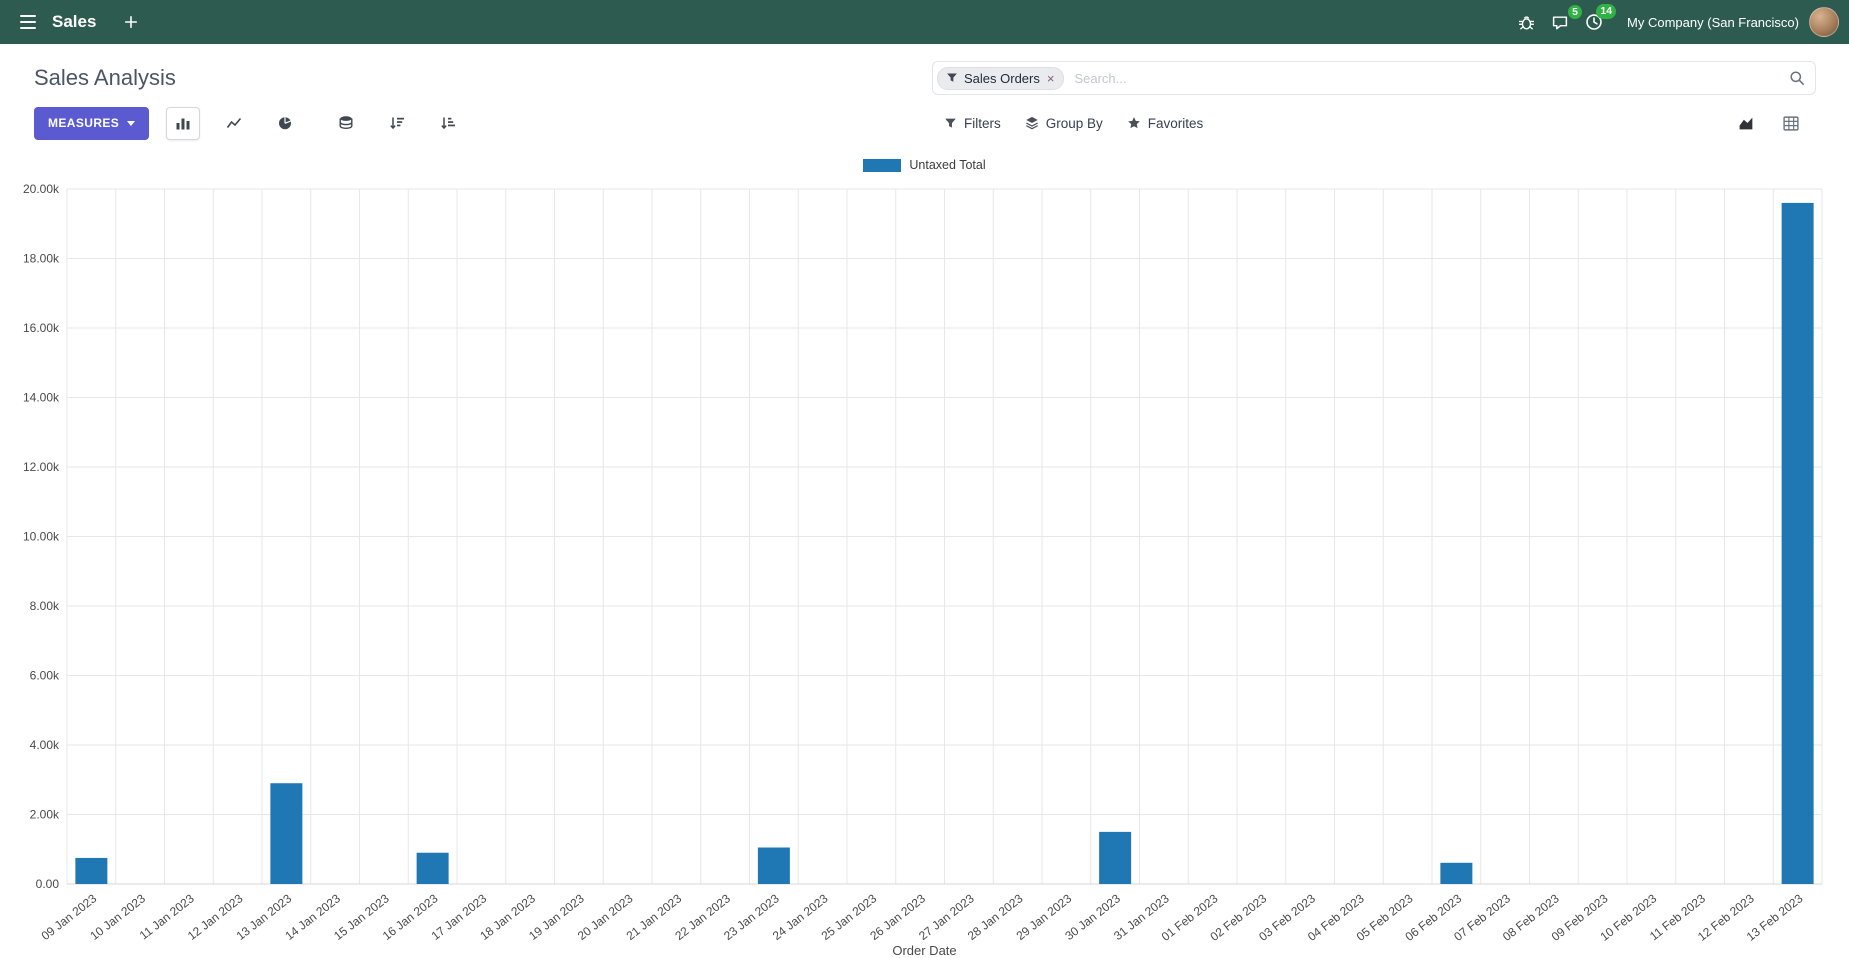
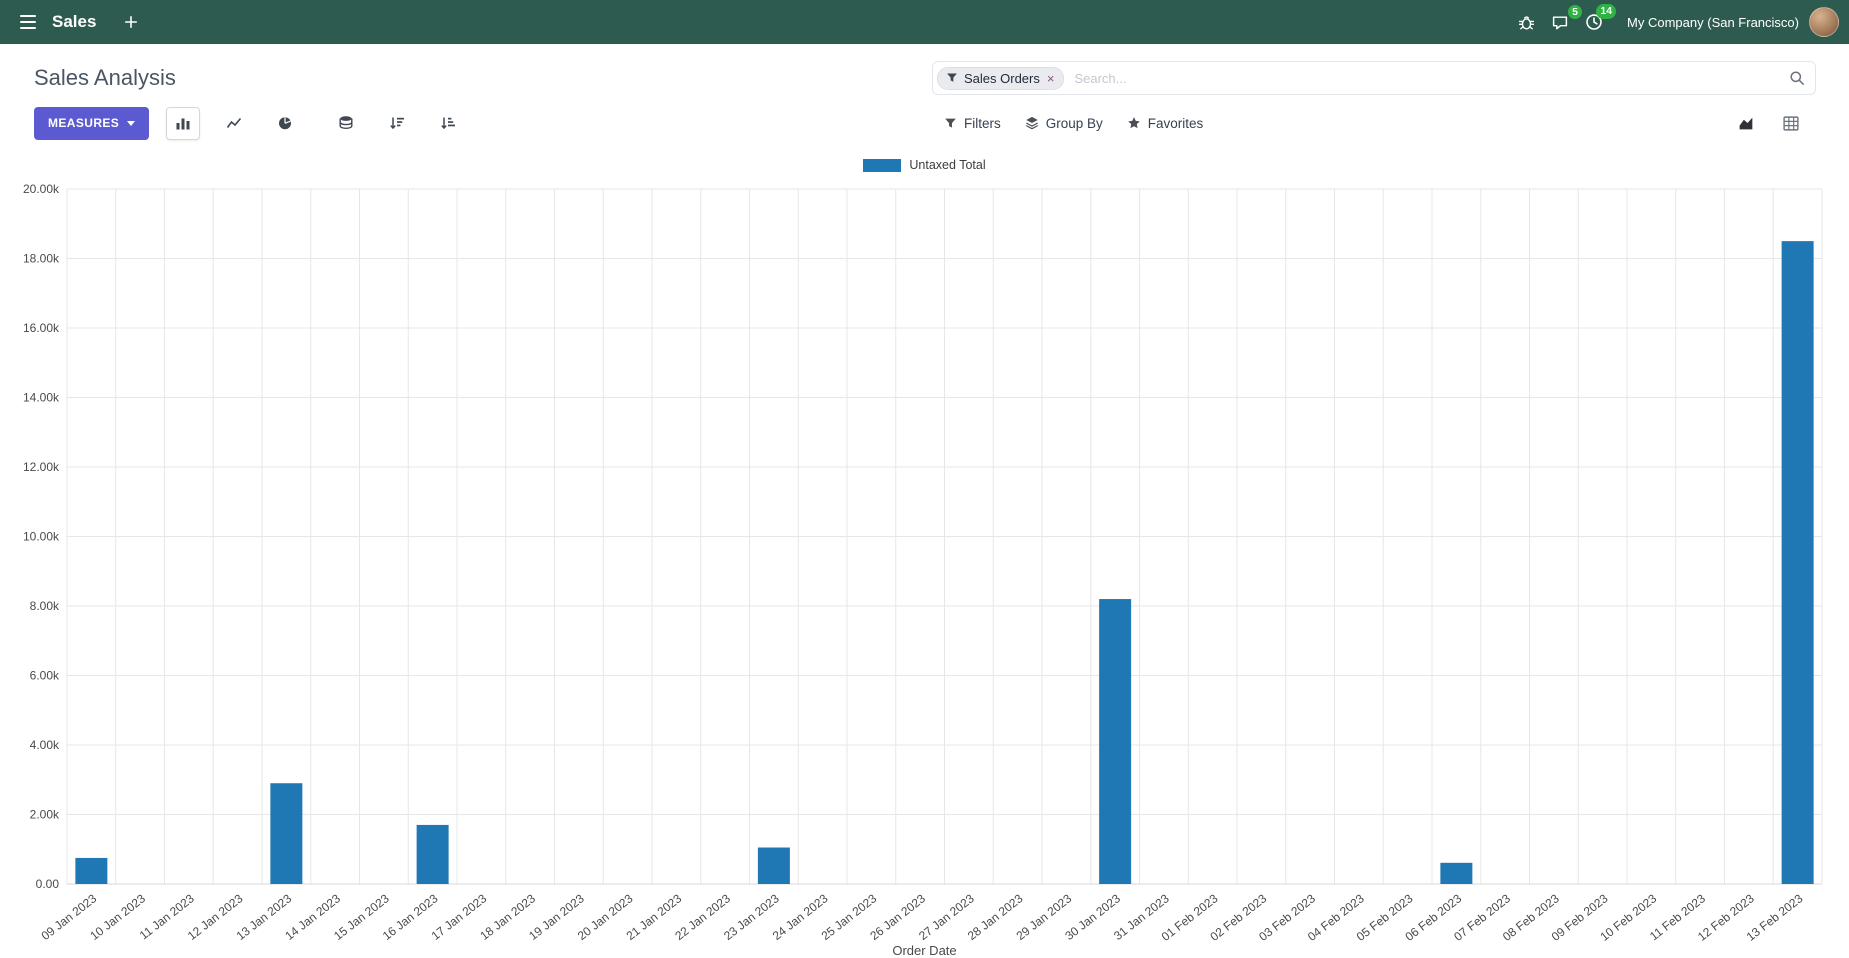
16 Jan 2023: 0.9k -> 1.7k
30 Jan 2023: 1.5k -> 8.2k
13 Feb 2023: 19.6k -> 18.5k
